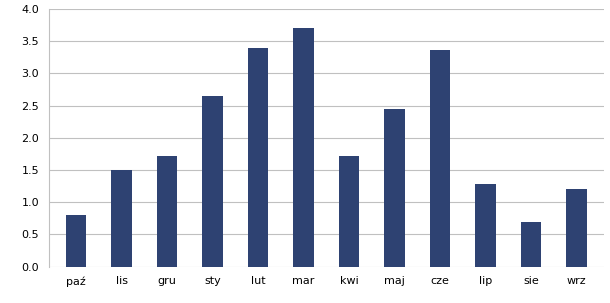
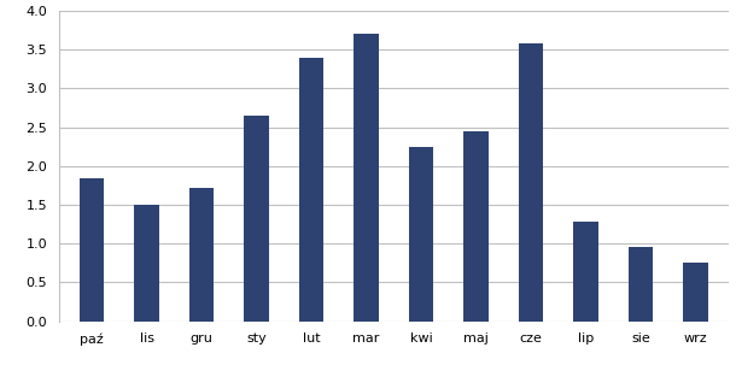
paź: 0.80 -> 1.85
kwi: 1.72 -> 2.25
cze: 3.36 -> 3.58
sie: 0.70 -> 0.96
wrz: 1.20 -> 0.76
